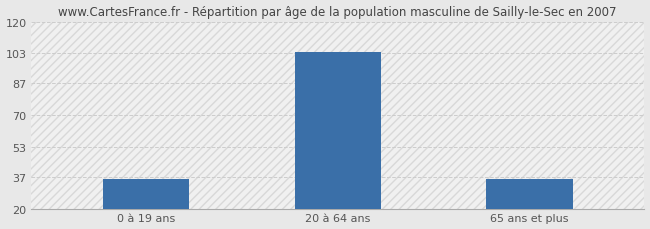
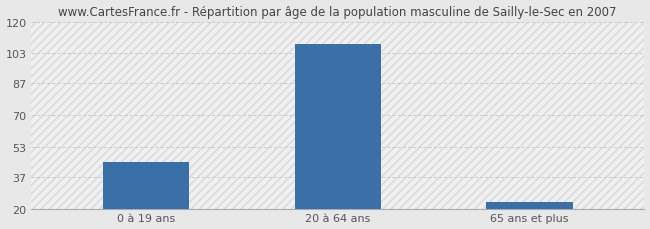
0 à 19 ans: 36 -> 45
20 à 64 ans: 104 -> 108
65 ans et plus: 36 -> 24
